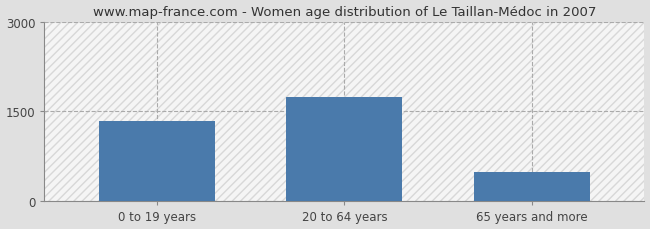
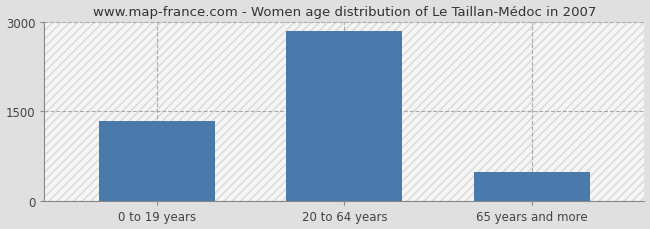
20 to 64 years: 1740 -> 2840
